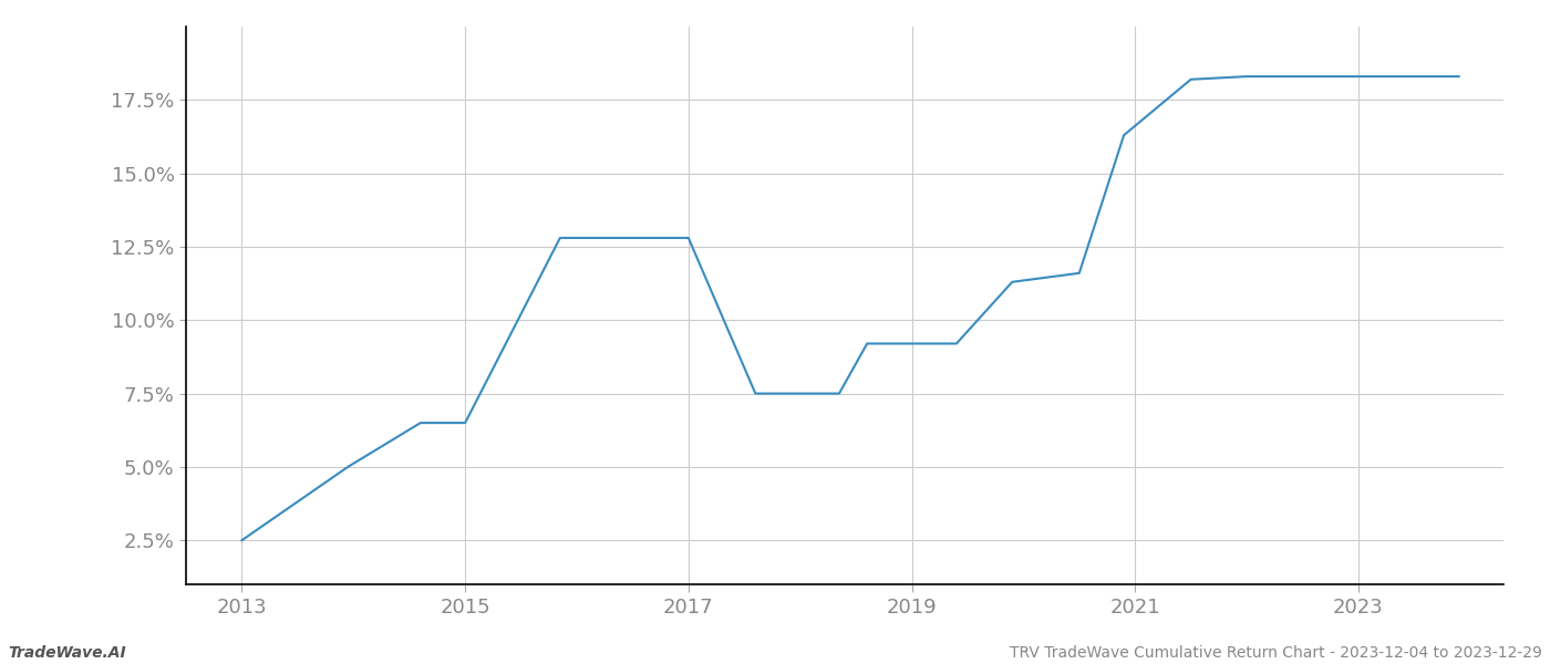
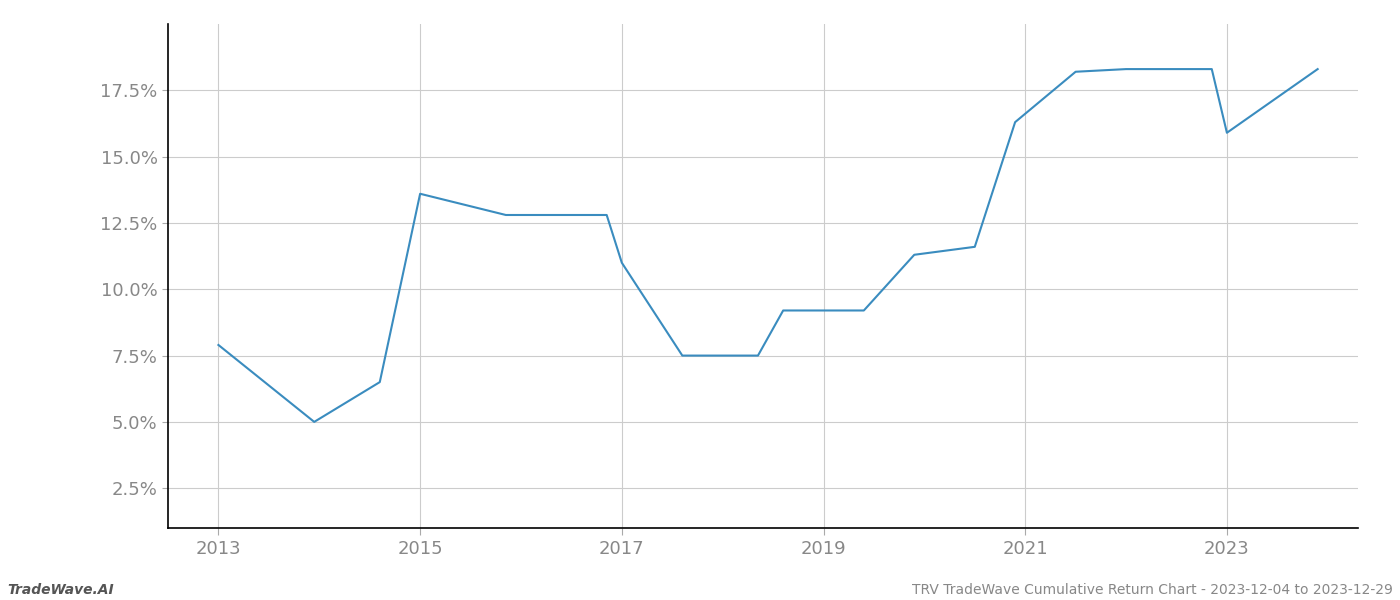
2013: 2.5% -> 7.9%
2015: 6.5% -> 13.6%
2017: 12.8% -> 11.0%
2023: 18.3% -> 15.9%
